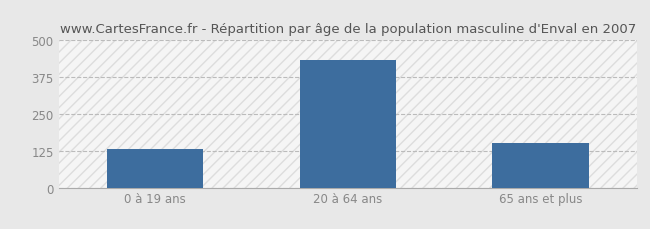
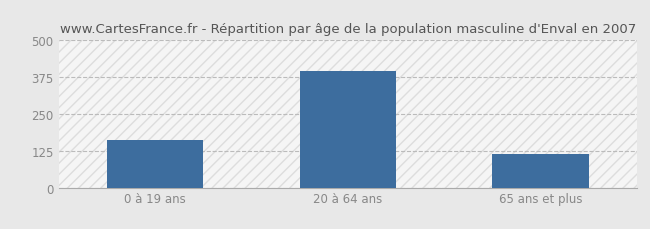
0 à 19 ans: 130 -> 162
20 à 64 ans: 435 -> 395
65 ans et plus: 150 -> 113
